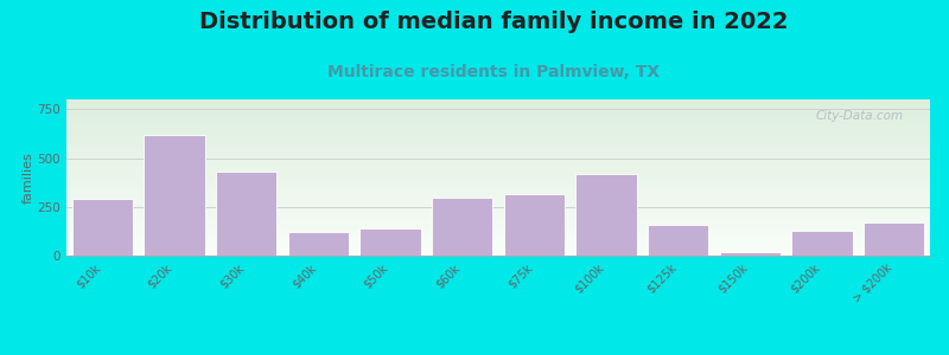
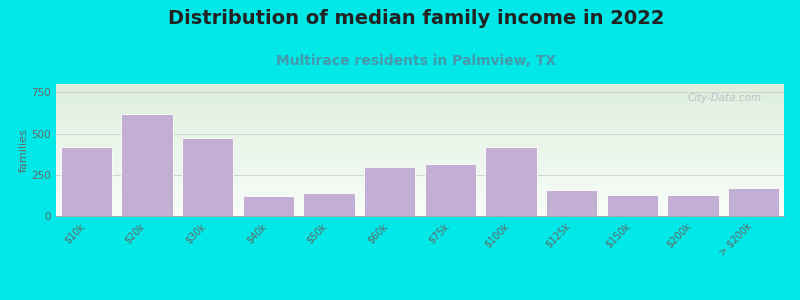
$10k: 290 -> 420
$30k: 430 -> 470
$150k: 20 -> 130
